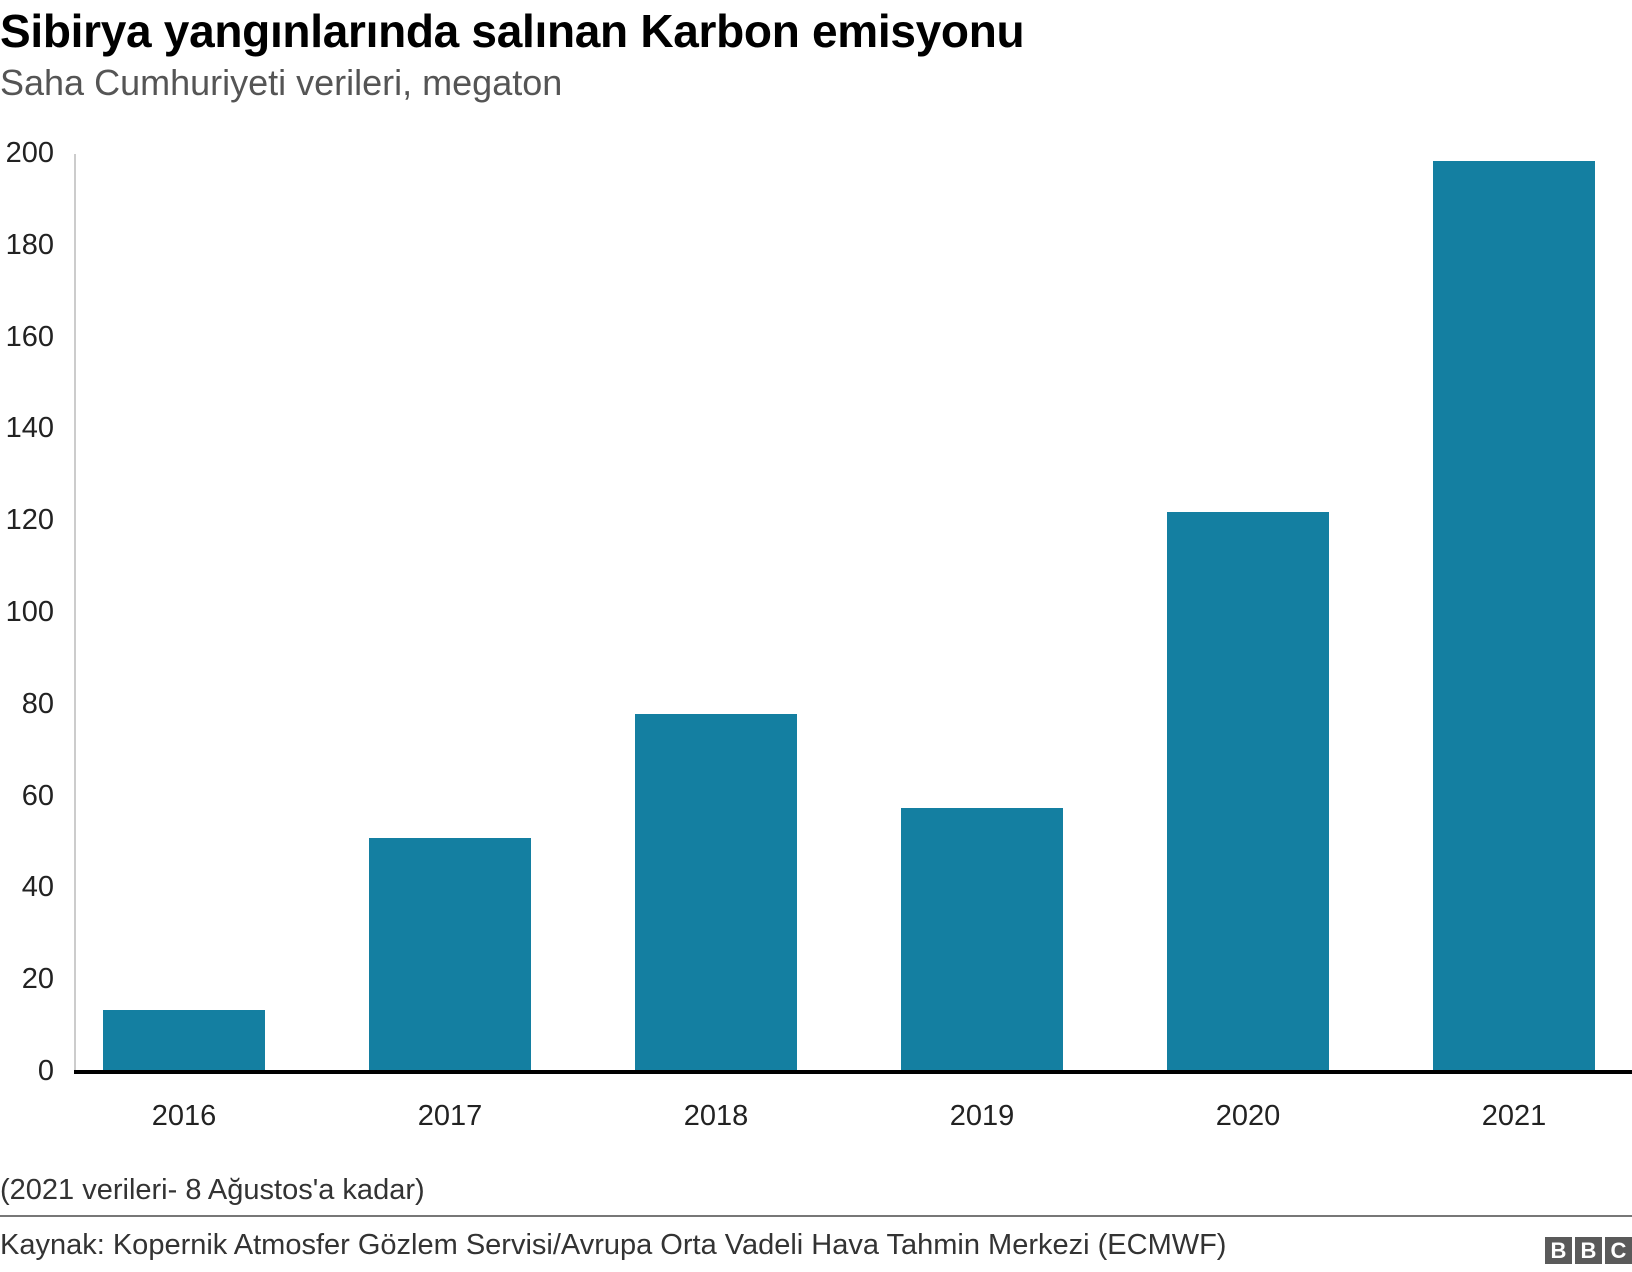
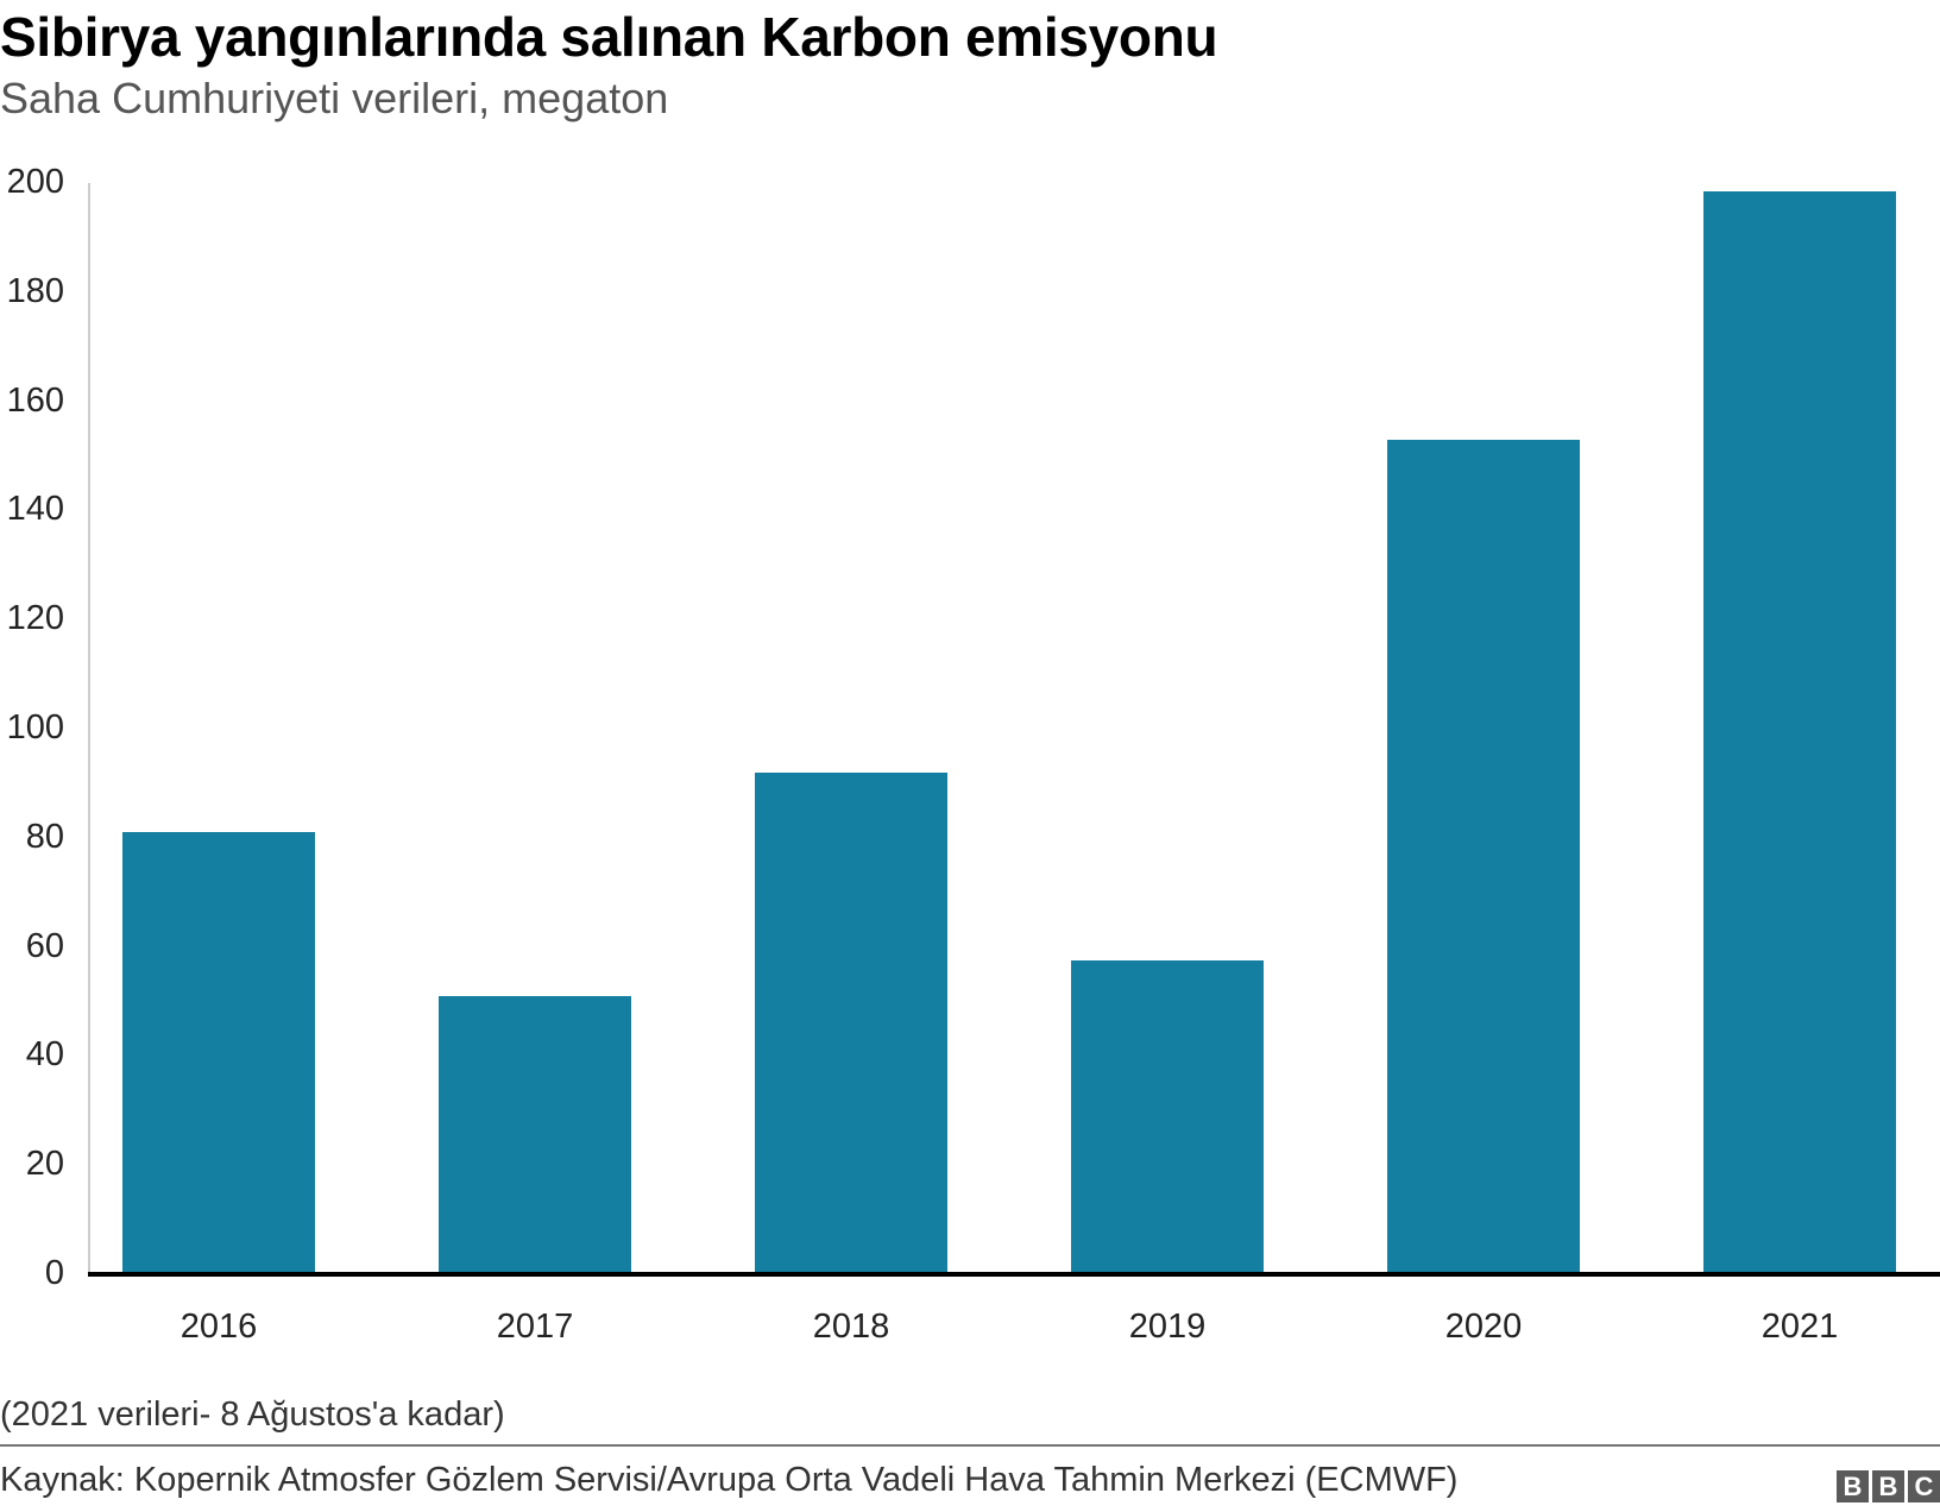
2016: 14 -> 81
2018: 78 -> 92
2020: 122 -> 153
